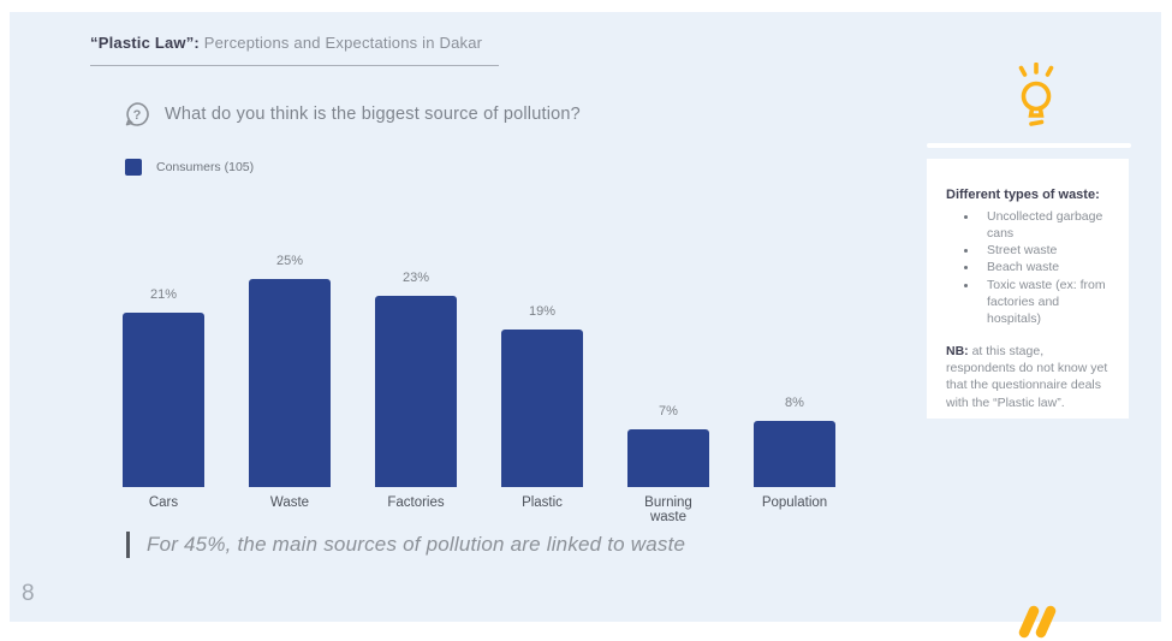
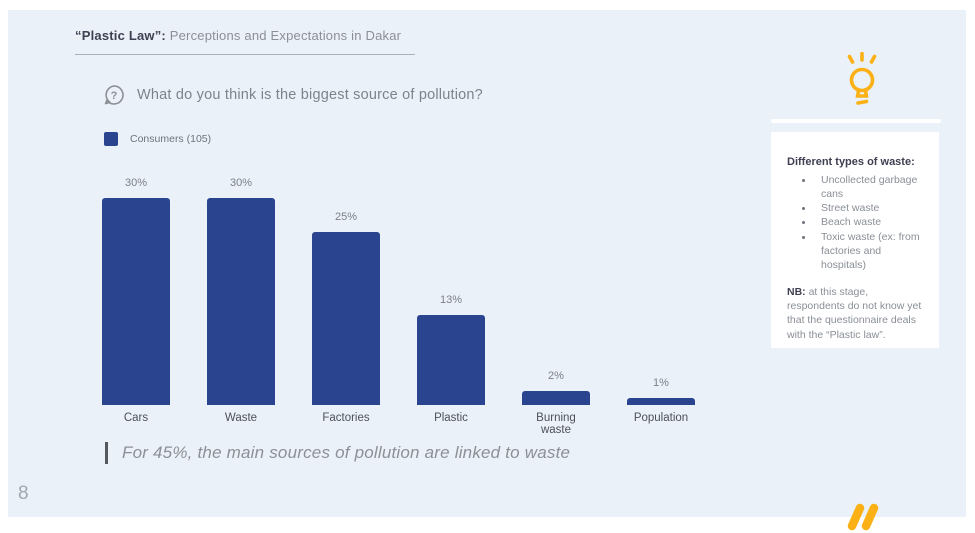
Cars: 21% -> 30%
Waste: 25% -> 30%
Factories: 23% -> 25%
Plastic: 19% -> 13%
Burning waste: 7% -> 2%
Population: 8% -> 1%
